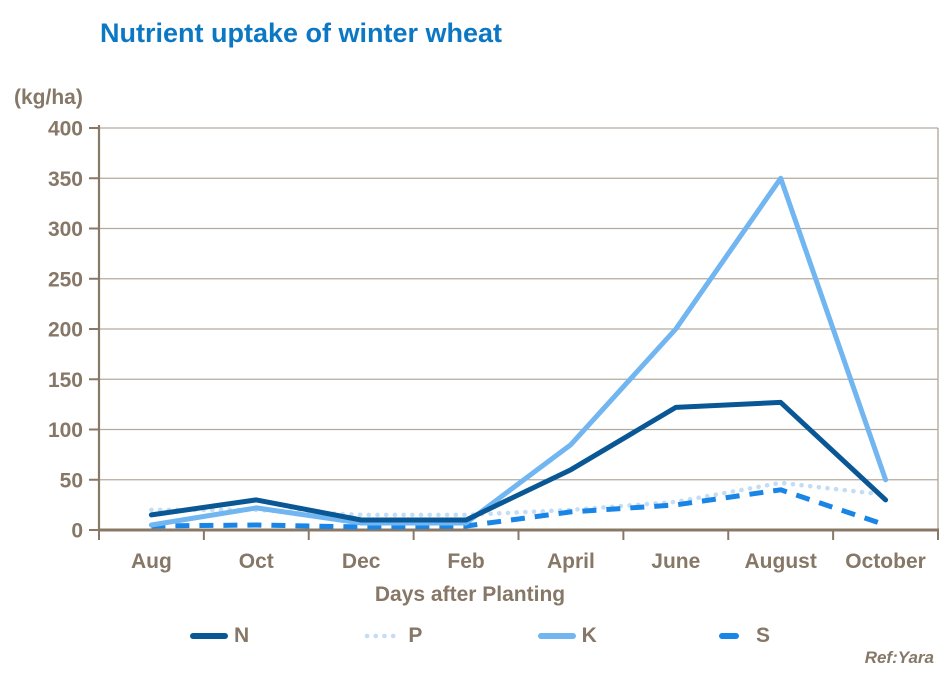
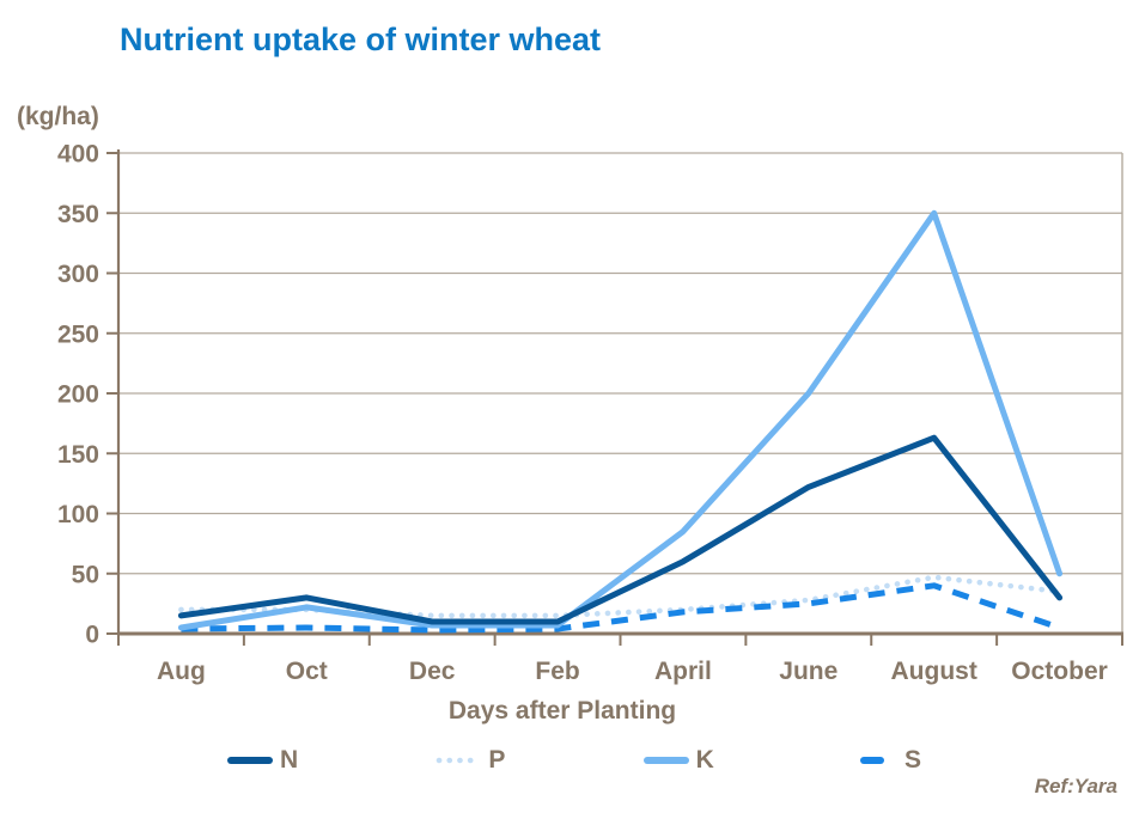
N/August: 127 -> 163
